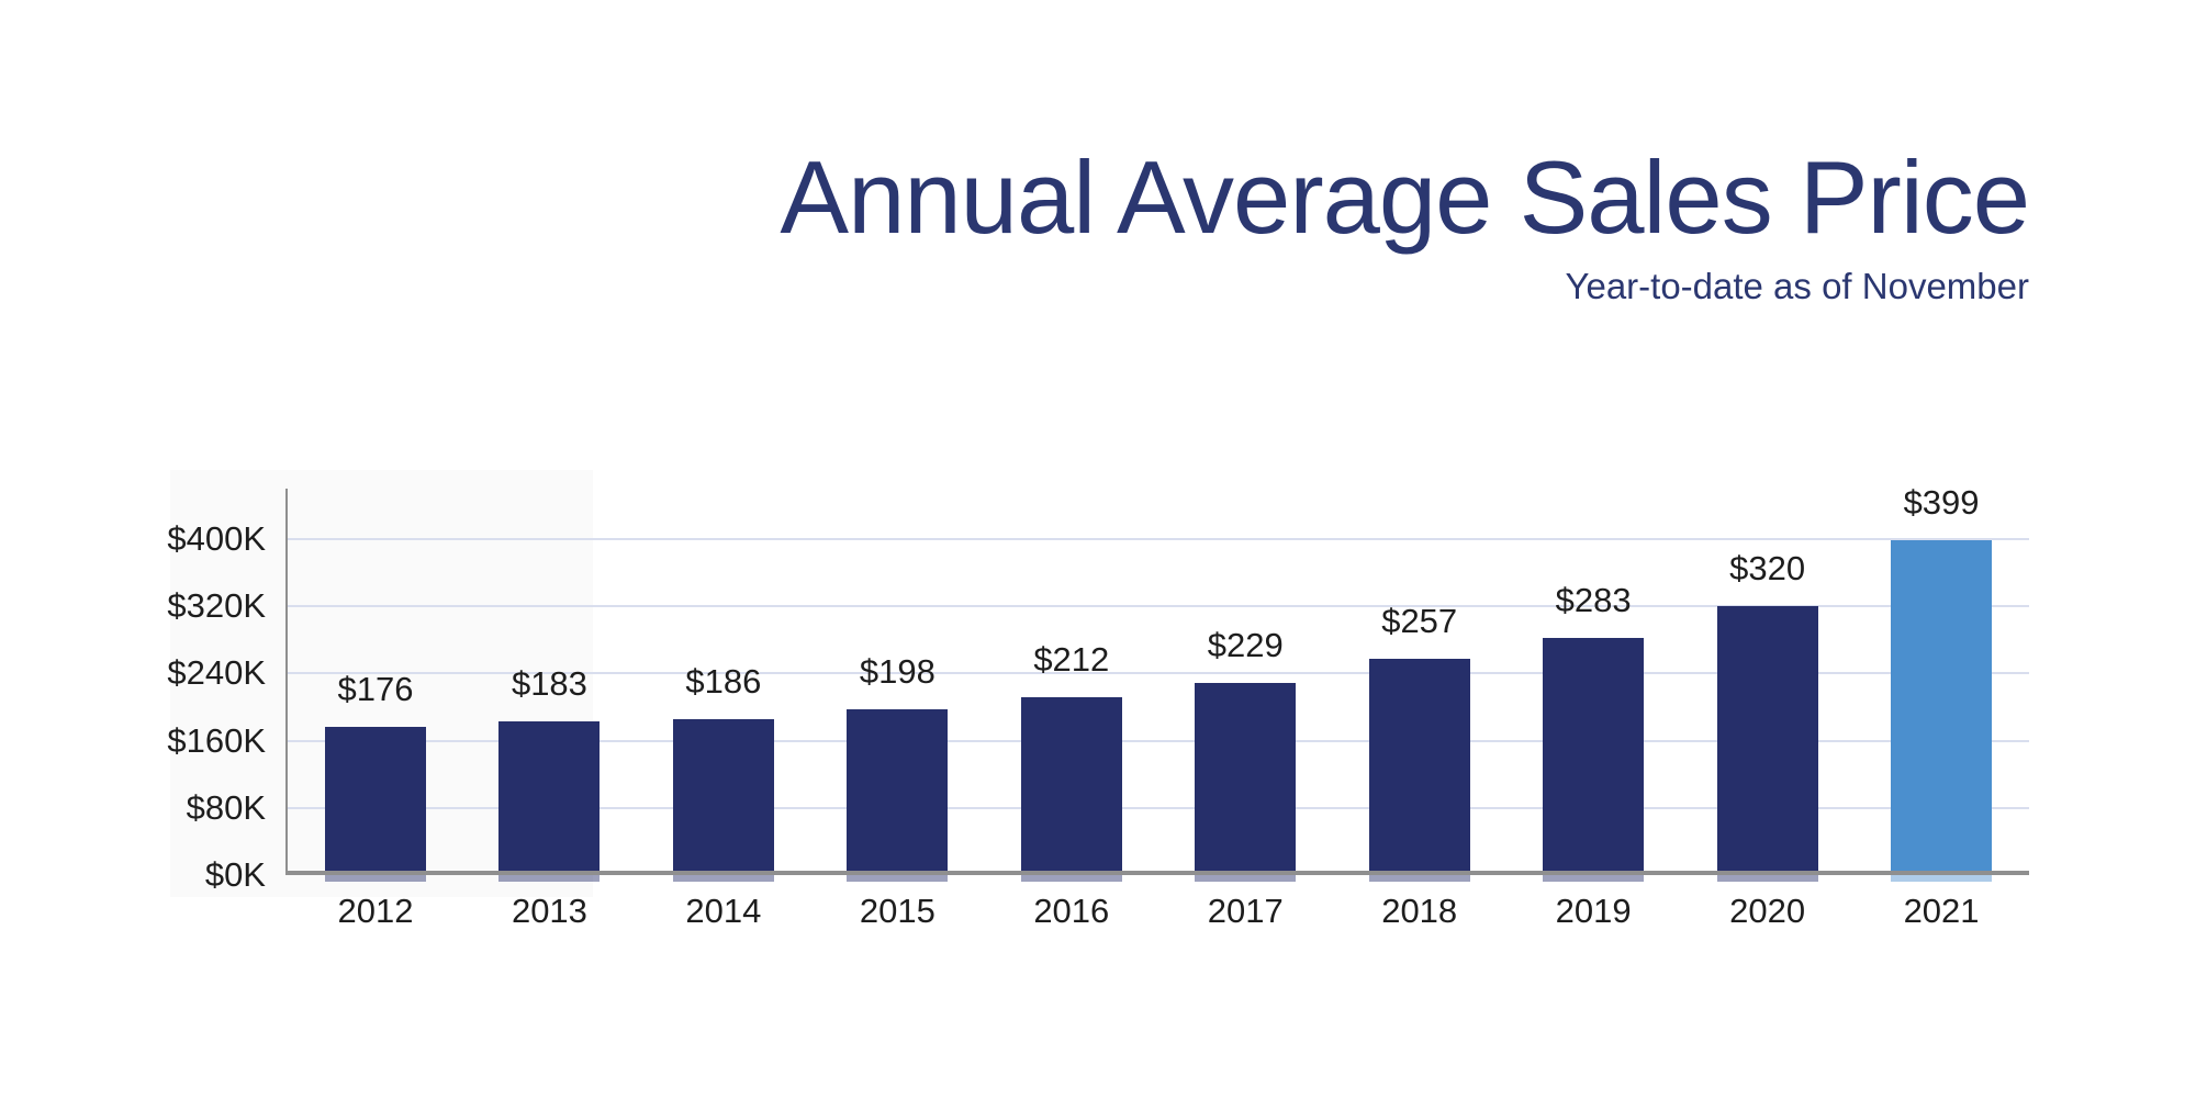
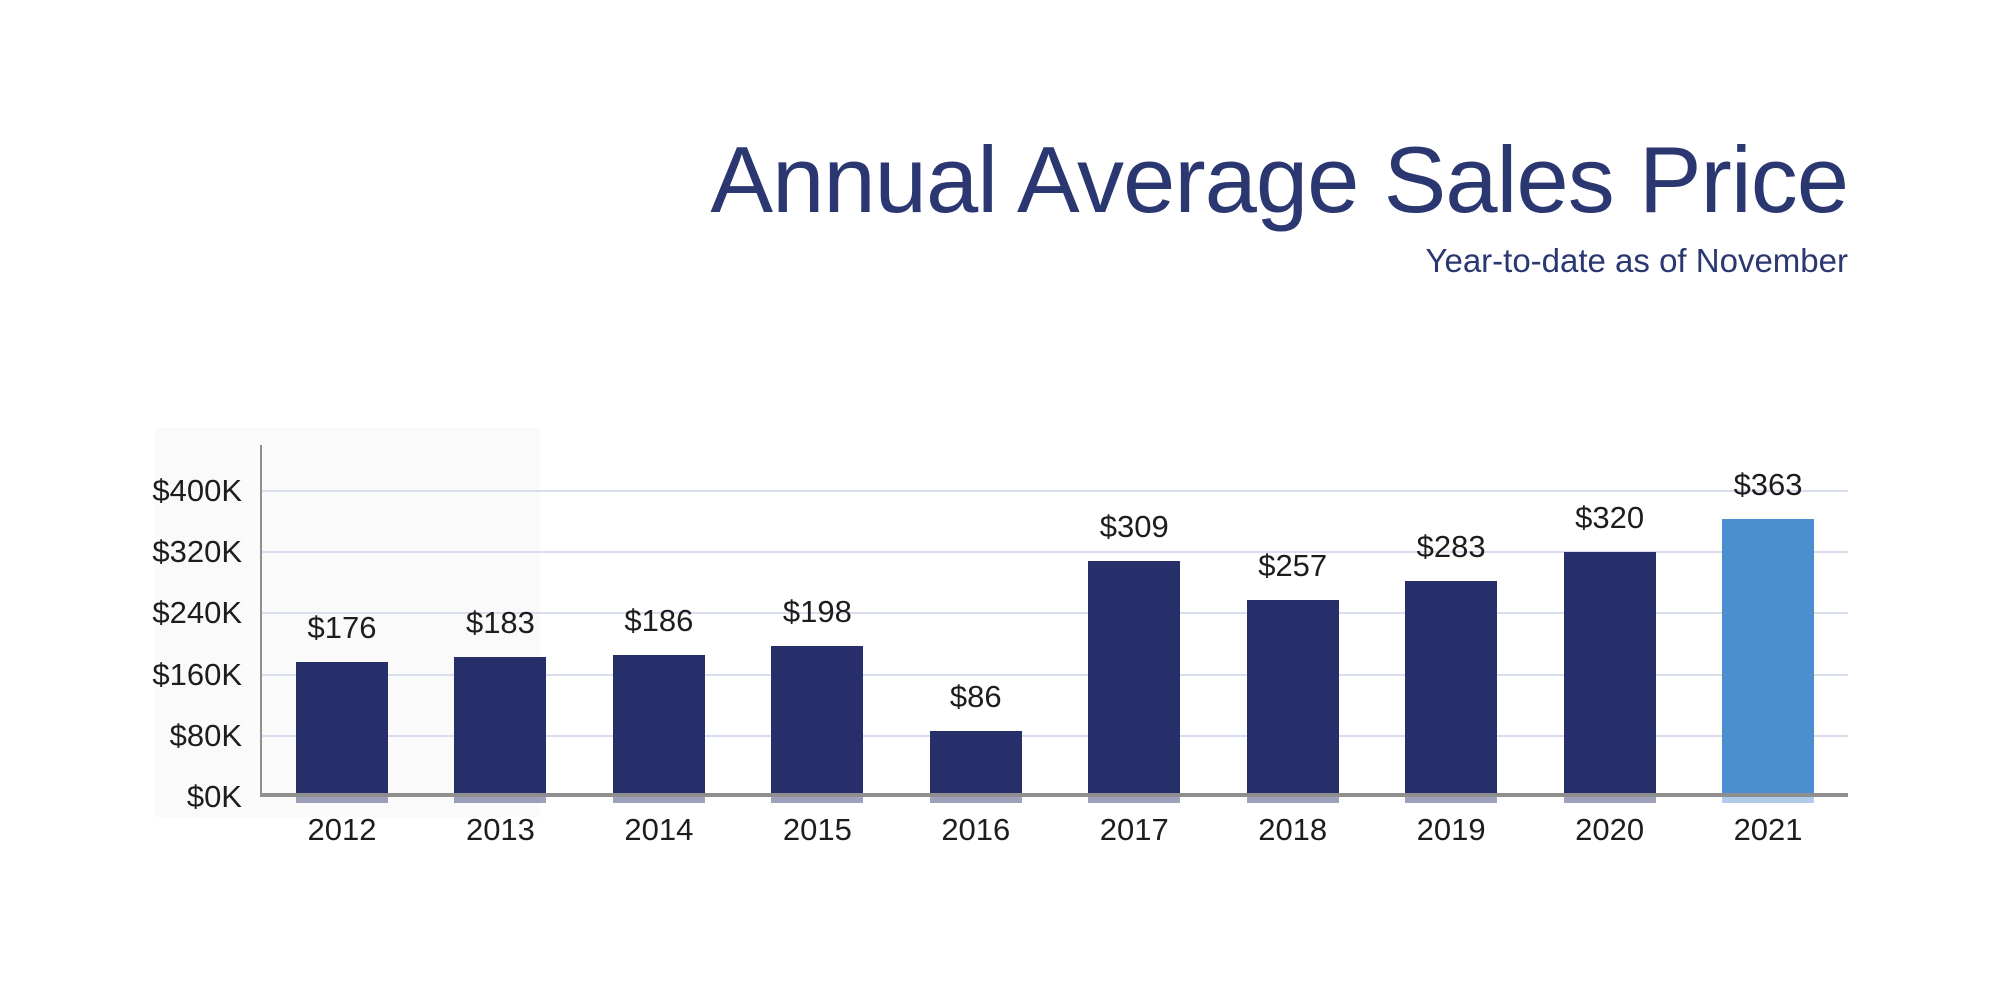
2016: $212 -> $86
2017: $229 -> $309
2021: $399 -> $363
